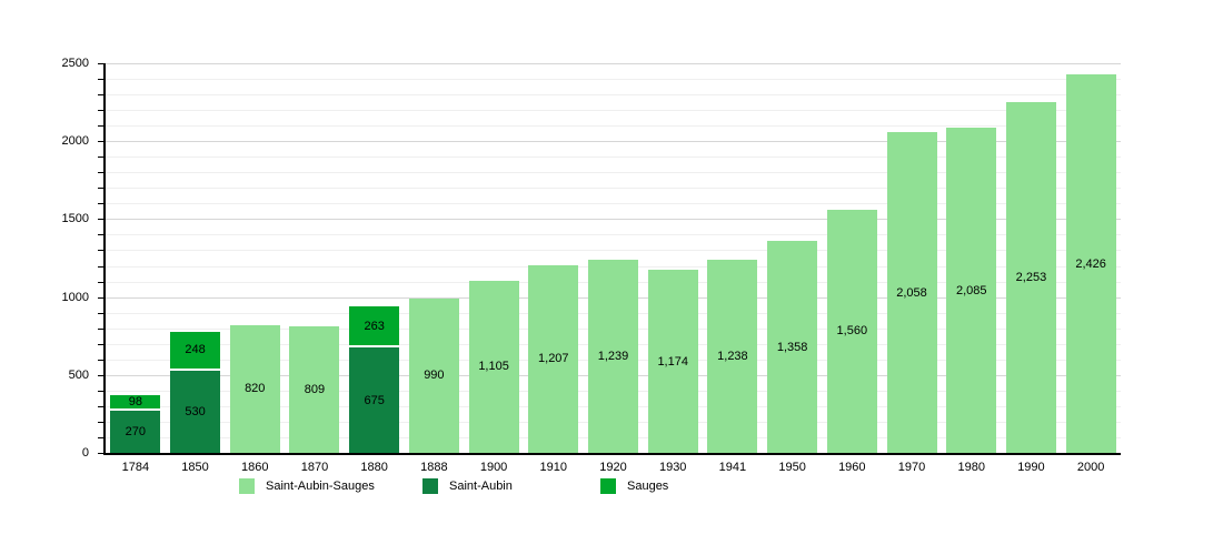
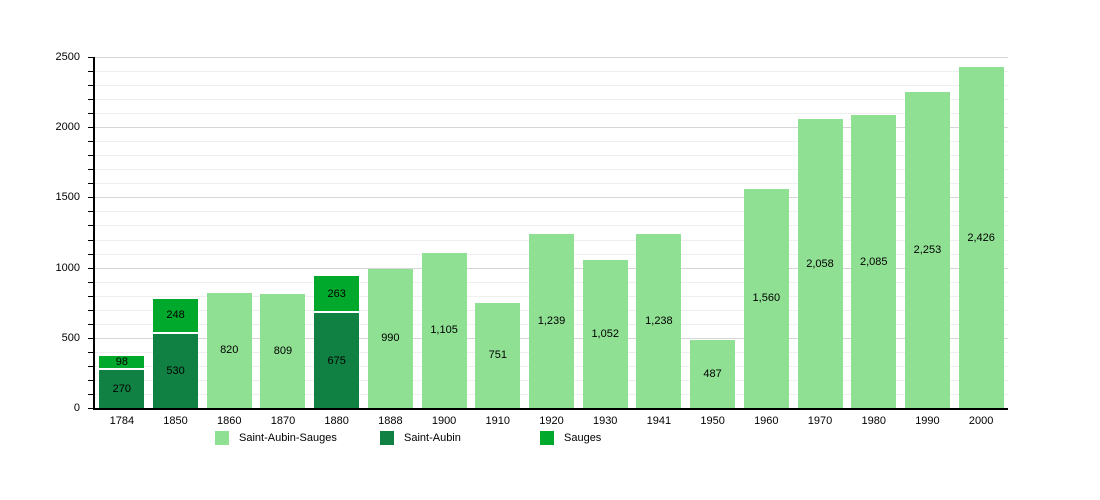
Saint-Aubin-Sauges/1910: 1,207 -> 751
Saint-Aubin-Sauges/1930: 1,174 -> 1,052
Saint-Aubin-Sauges/1950: 1,358 -> 487
